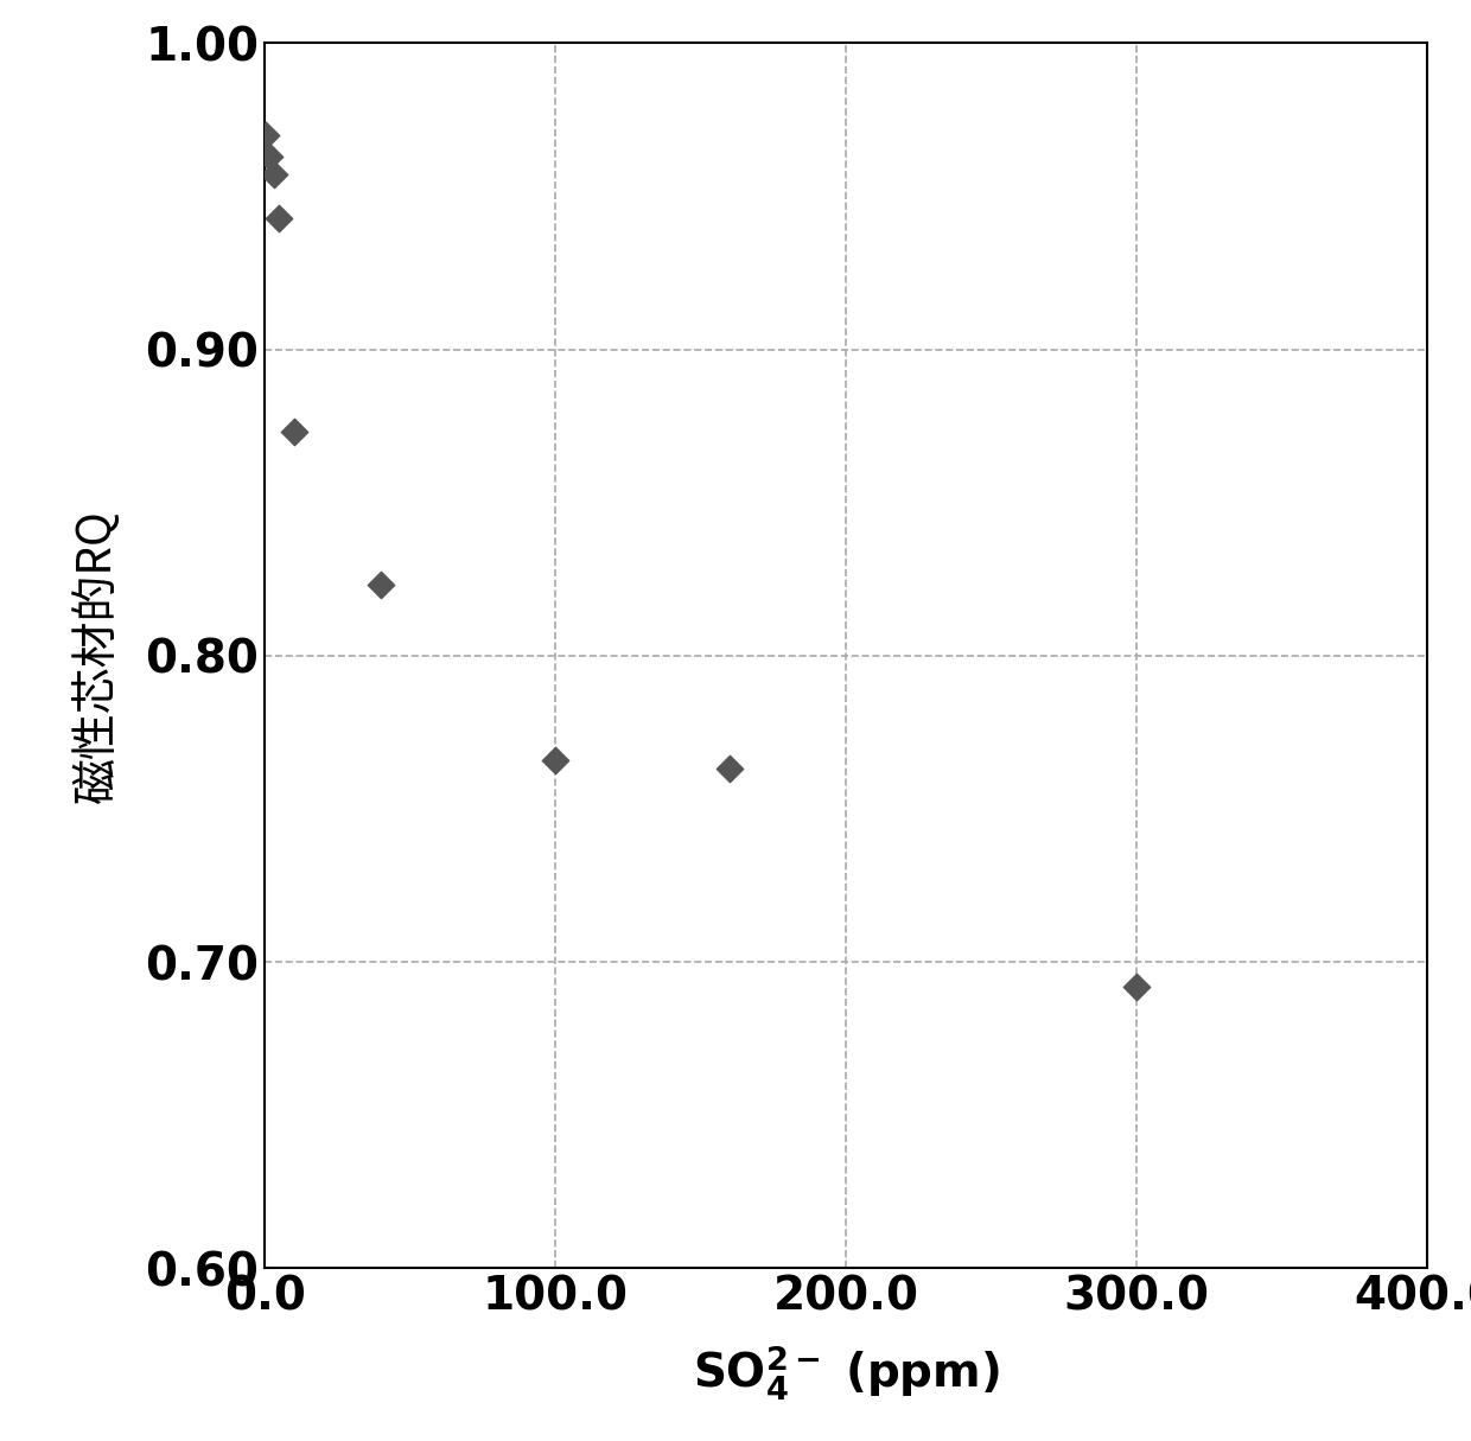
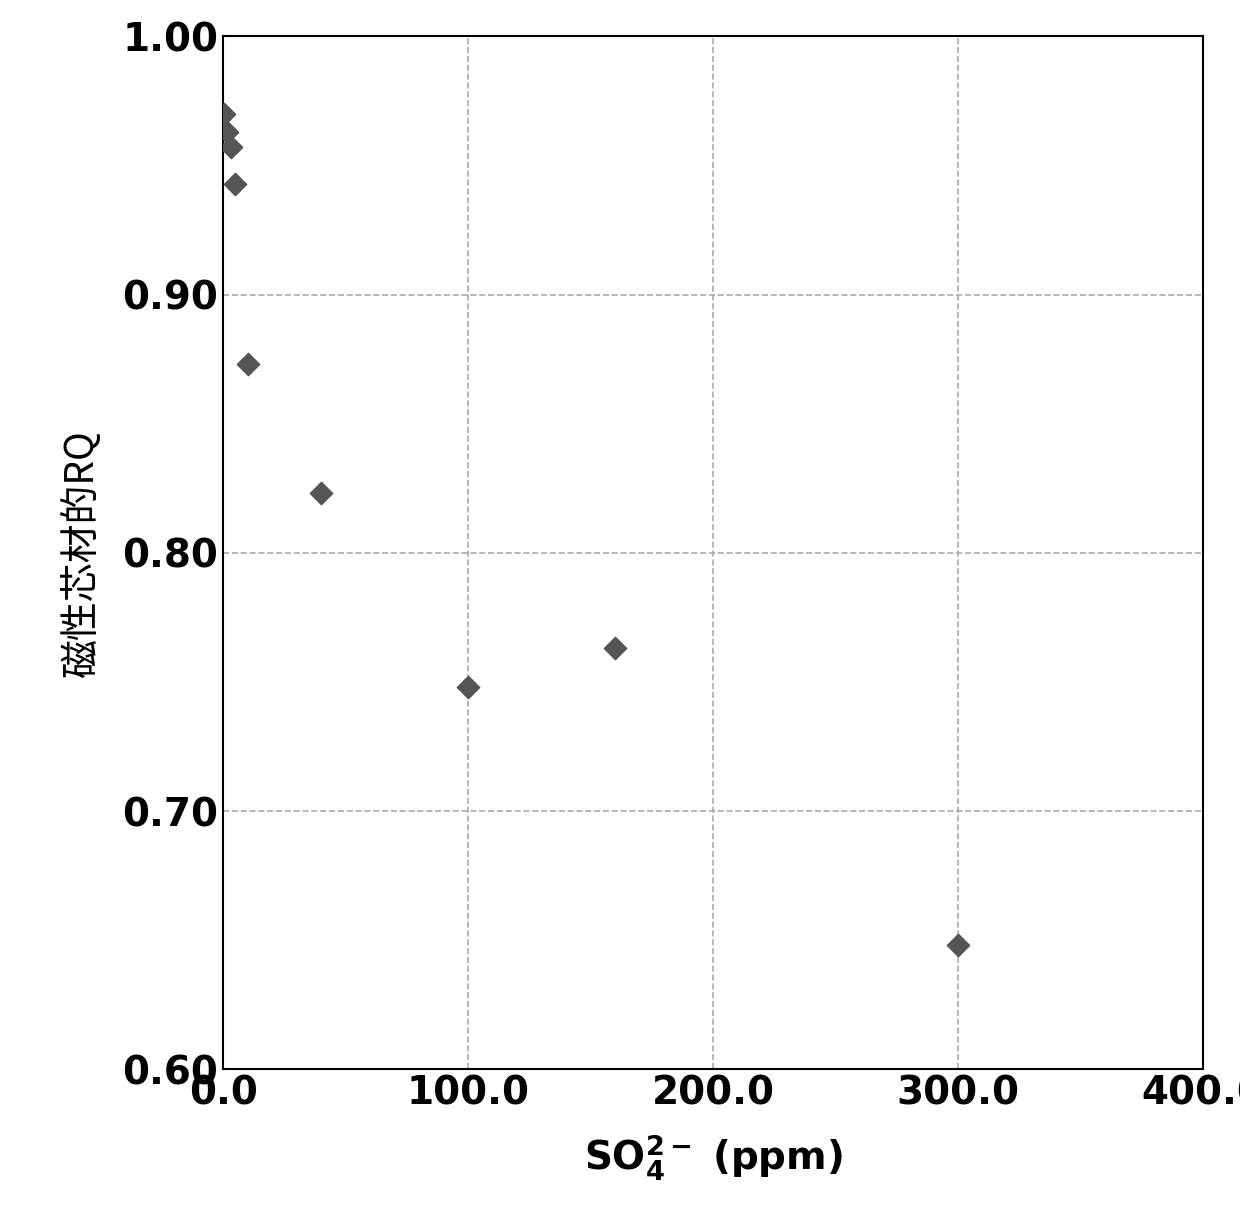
100.0: 0.766 -> 0.748
300.0: 0.692 -> 0.648
